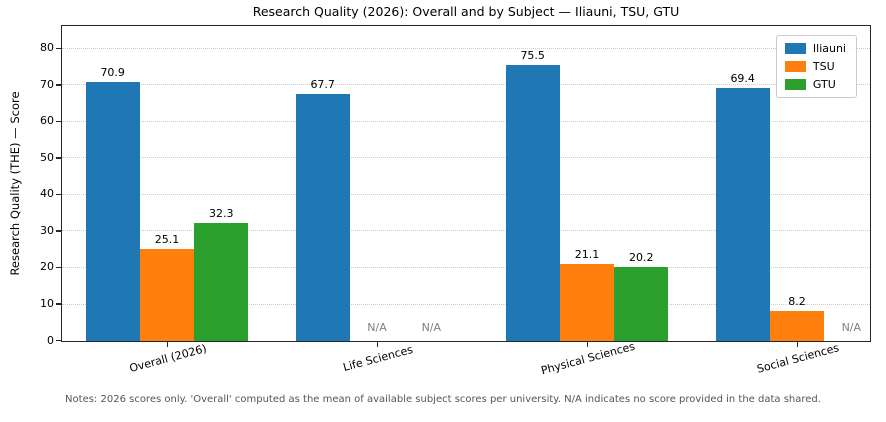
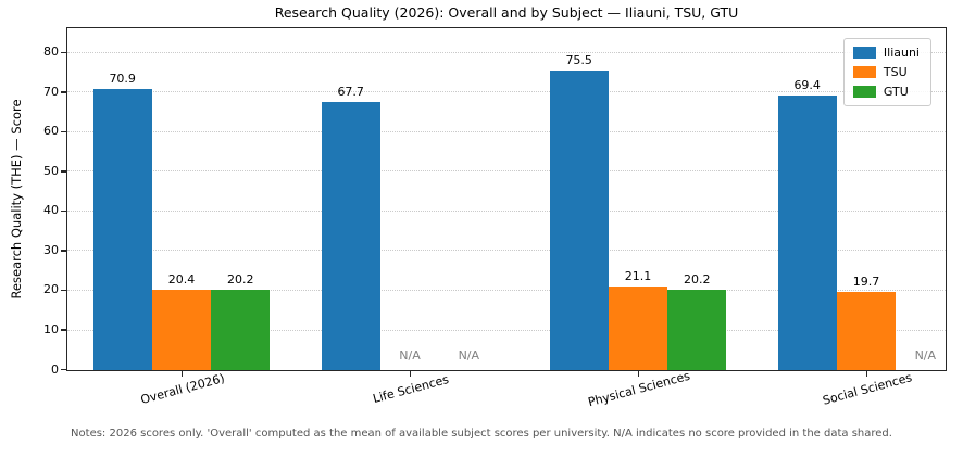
TSU/Overall (2026): 25.1 -> 20.4
GTU/Overall (2026): 32.3 -> 20.2
TSU/Social Sciences: 8.2 -> 19.7
